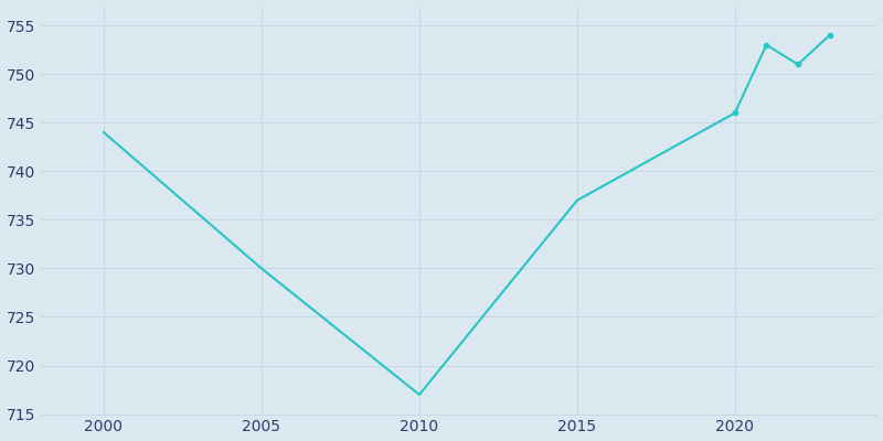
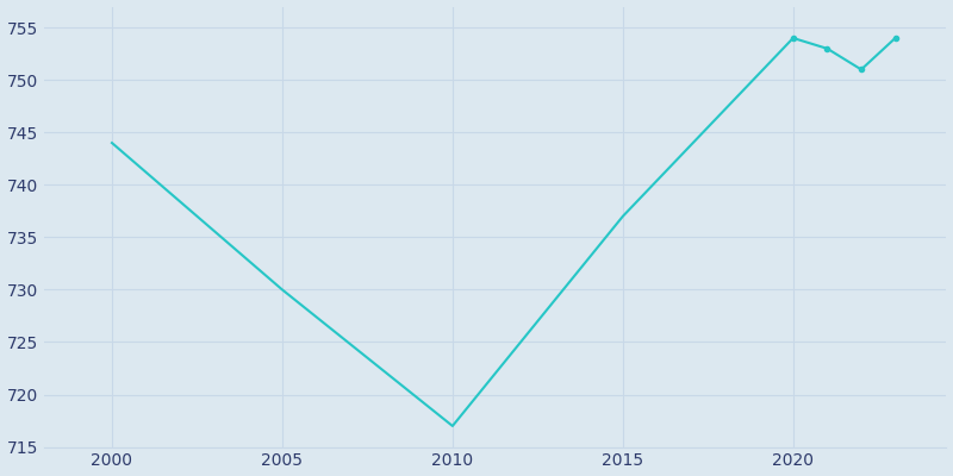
2020: 746 -> 754
